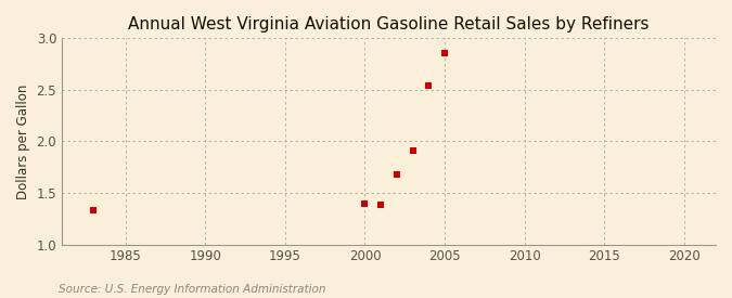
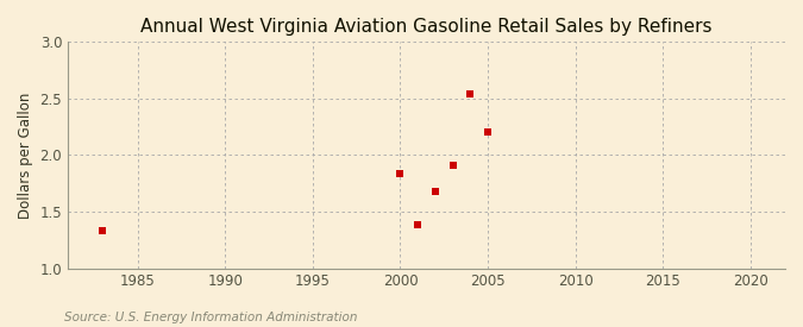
2000: 1.40 -> 1.84
2005: 2.86 -> 2.20
